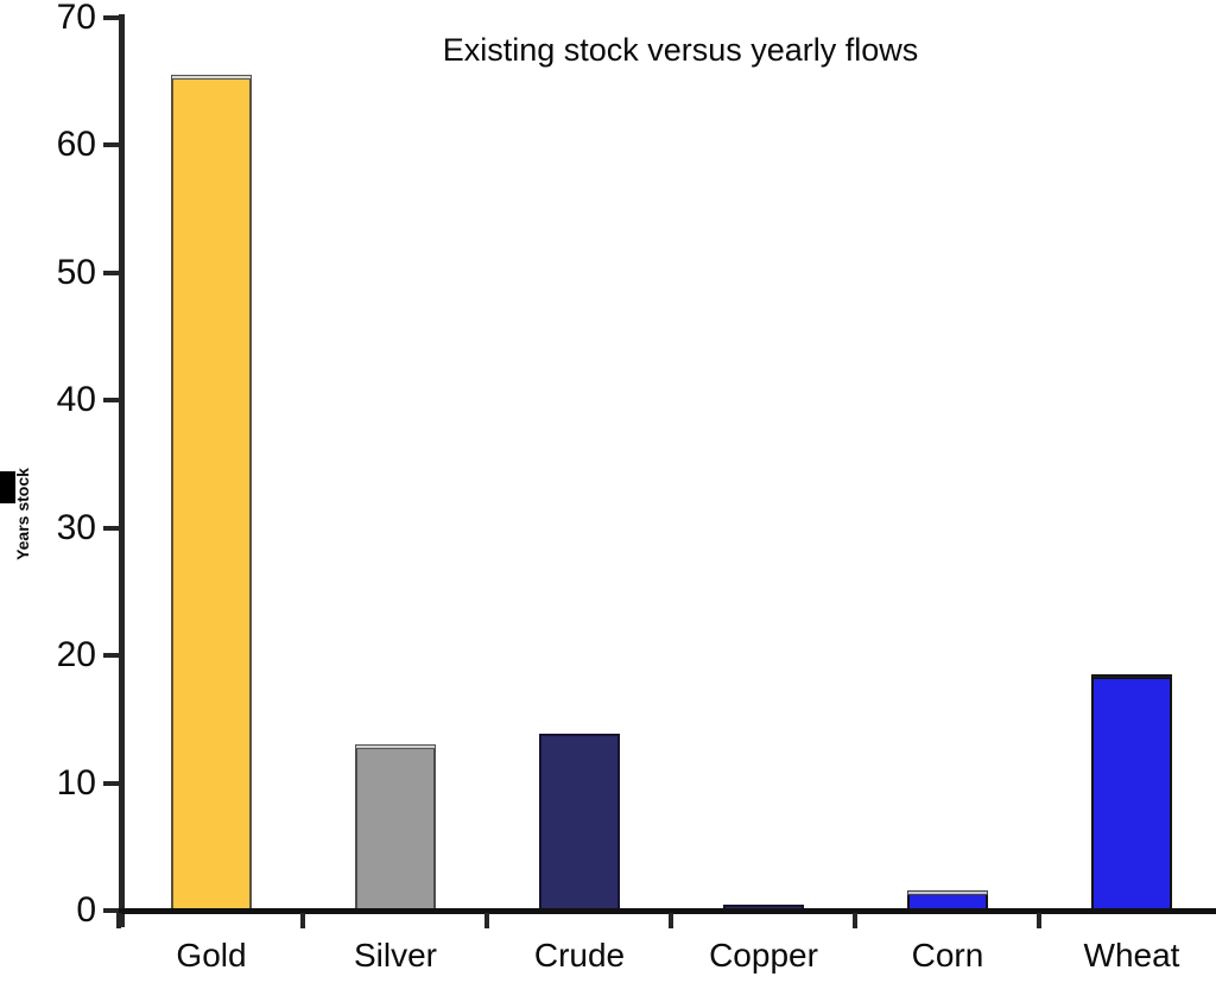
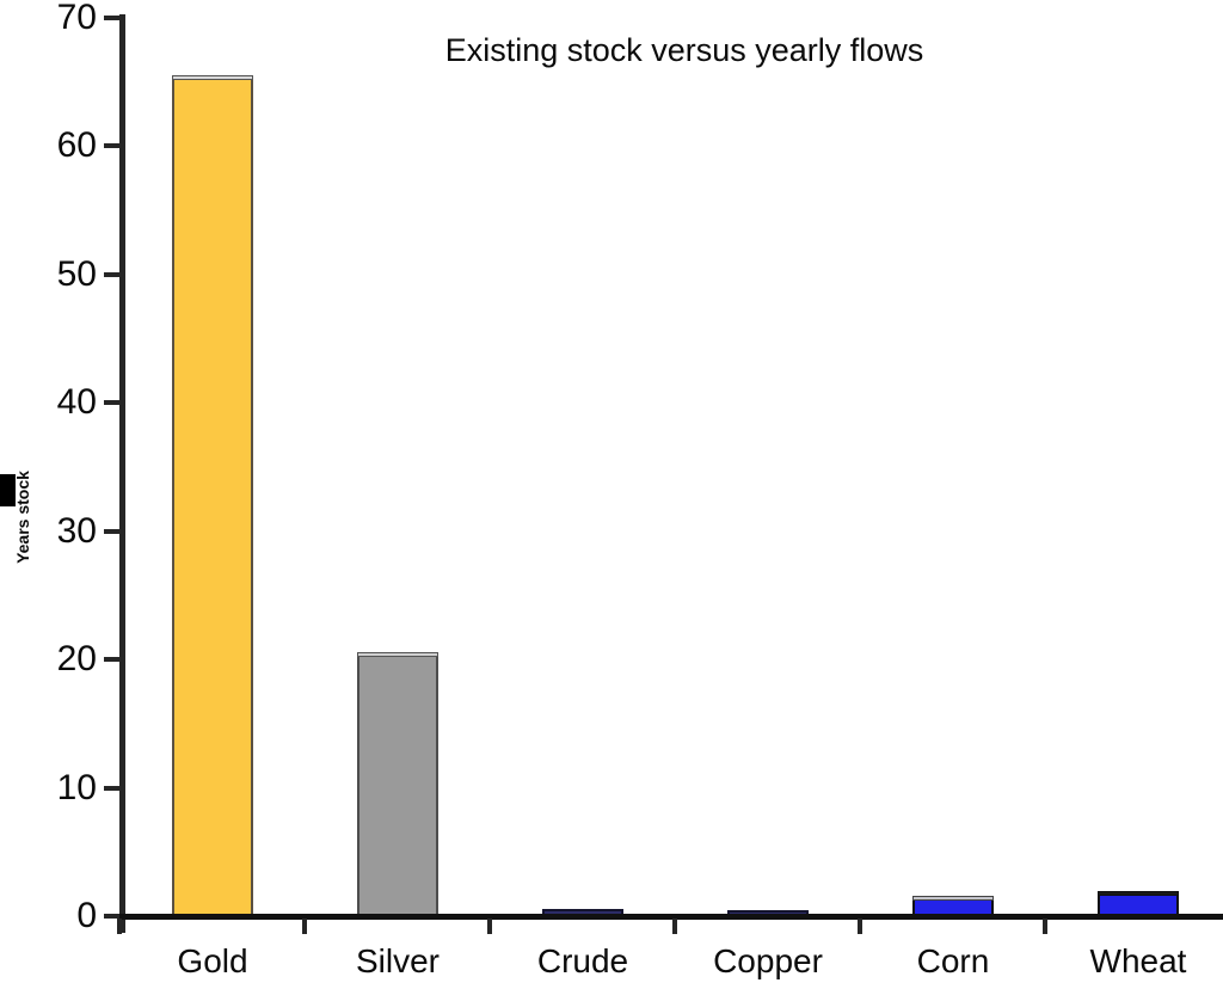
Silver: 12.8 -> 20.4
Crude: 13.9 -> 0.6
Wheat: 18.3 -> 1.8
